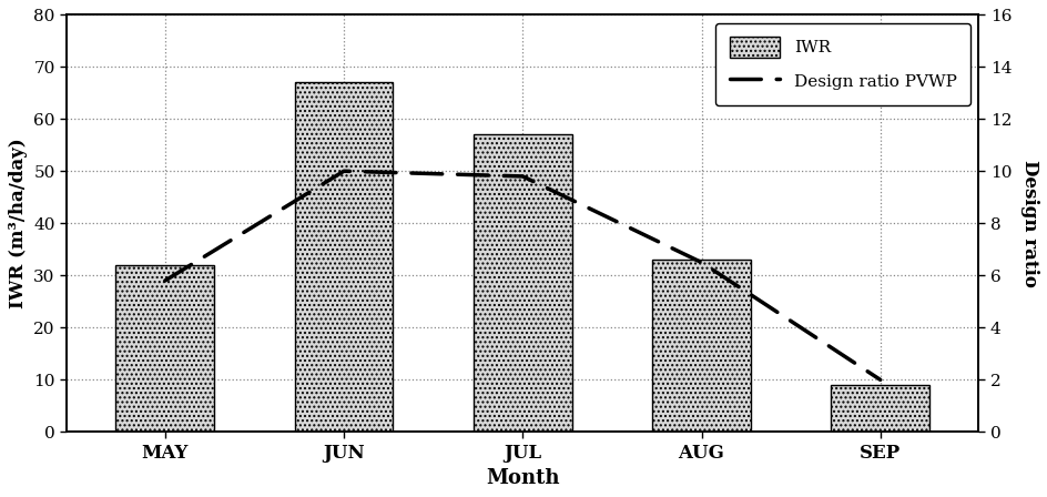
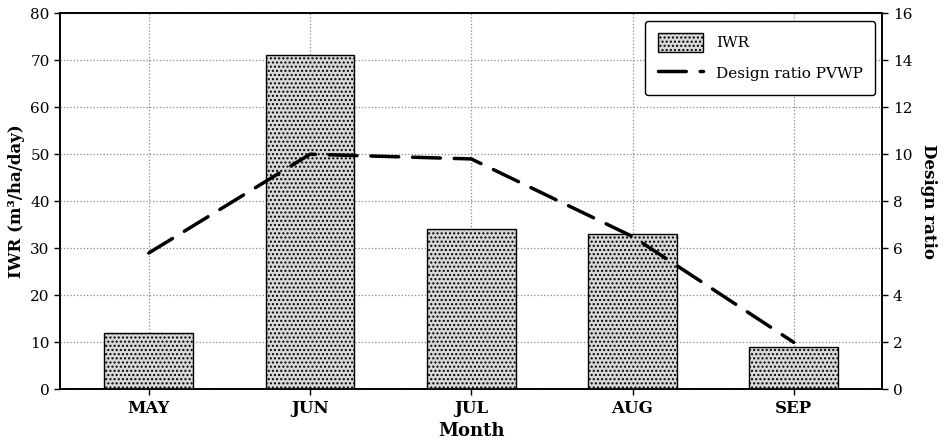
IWR/MAY: 32 -> 12
IWR/JUN: 67 -> 71
IWR/JUL: 57 -> 34
